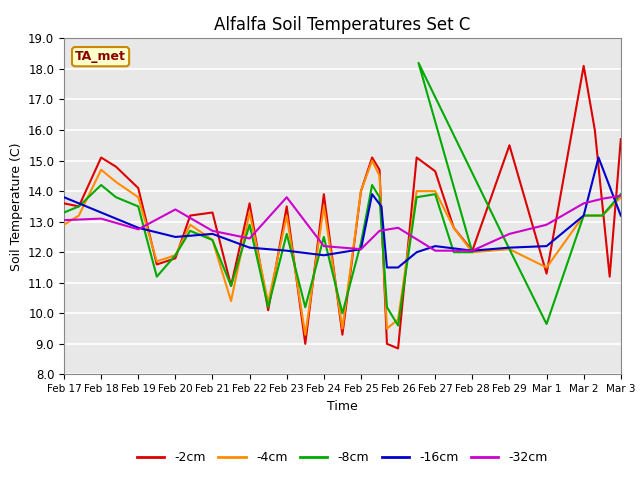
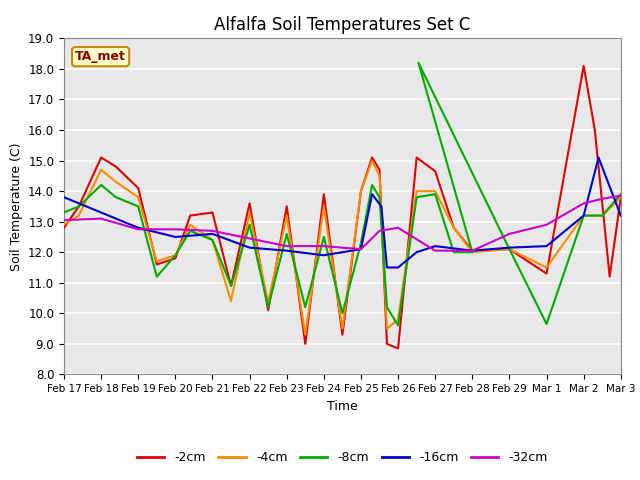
-2cm/Feb 17: 13.60 -> 12.80
-32cm/Feb 20: 13.40 -> 12.75
-32cm/Feb 23: 13.80 -> 12.20
-2cm/Feb 29: 15.50 -> 12.10
-2cm/Mar 3: 15.70 -> 13.80
